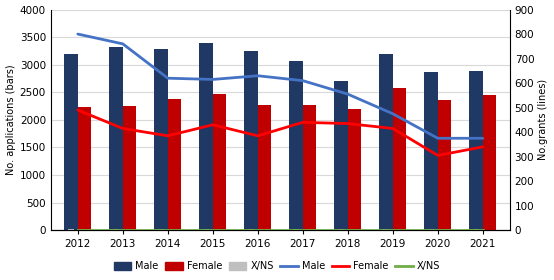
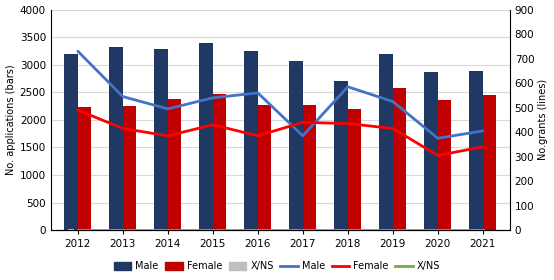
Male/2012: 800 -> 730
Male/2013: 760 -> 545
Male/2014: 620 -> 495
Male/2015: 615 -> 540
Male/2016: 630 -> 560
Male/2017: 610 -> 385
Male/2018: 555 -> 585
Male/2019: 475 -> 525
Male/2021: 375 -> 405
